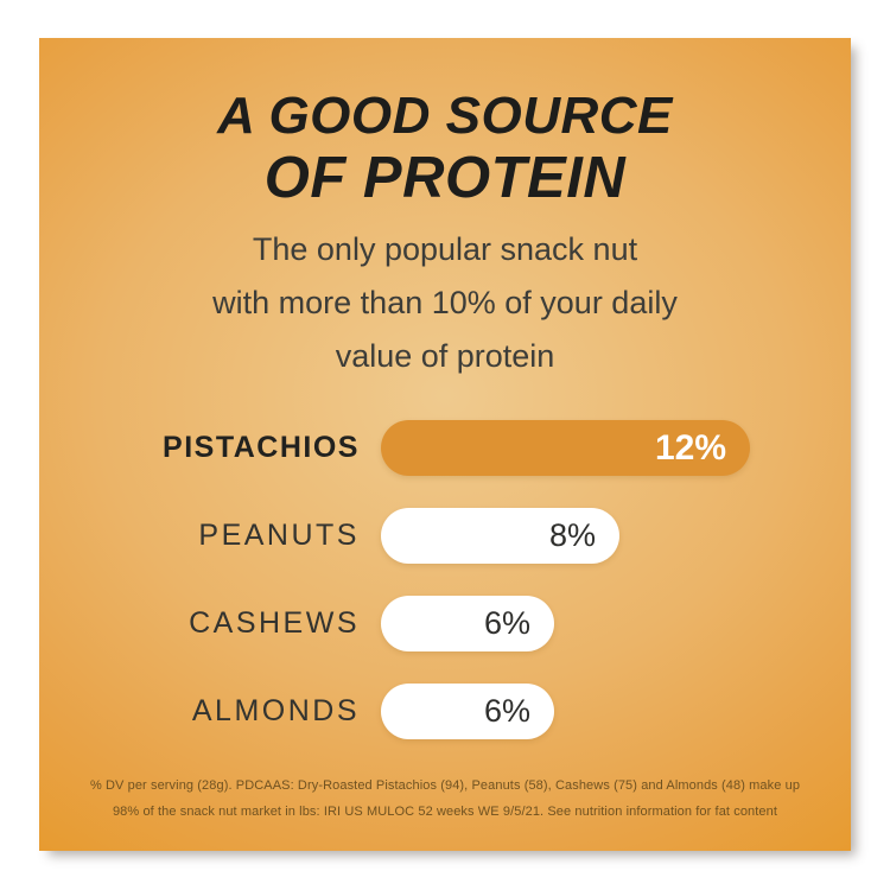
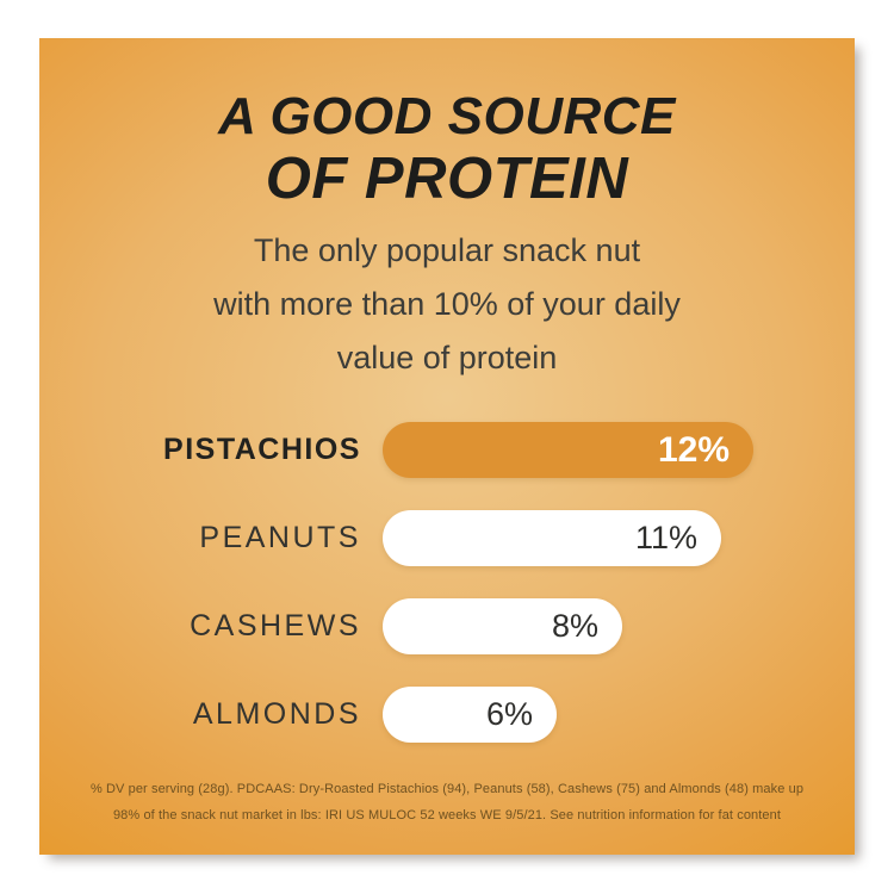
PEANUTS: 8% -> 11%
CASHEWS: 6% -> 8%
